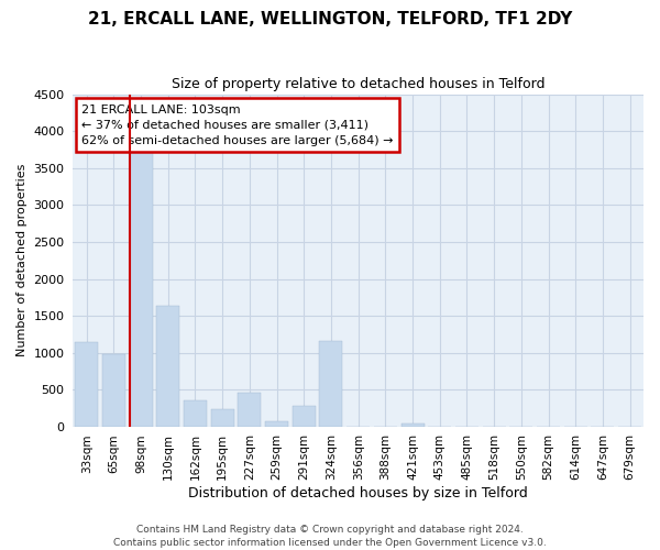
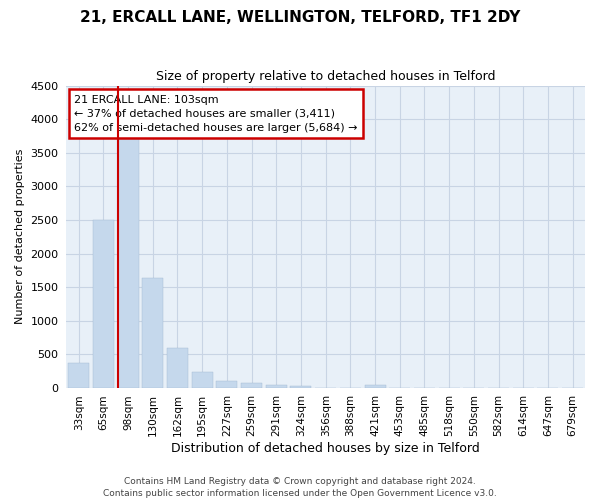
33sqm: 1140 -> 370
65sqm: 980 -> 2500
162sqm: 360 -> 590
227sqm: 460 -> 100
291sqm: 280 -> 50
324sqm: 1160 -> 40
